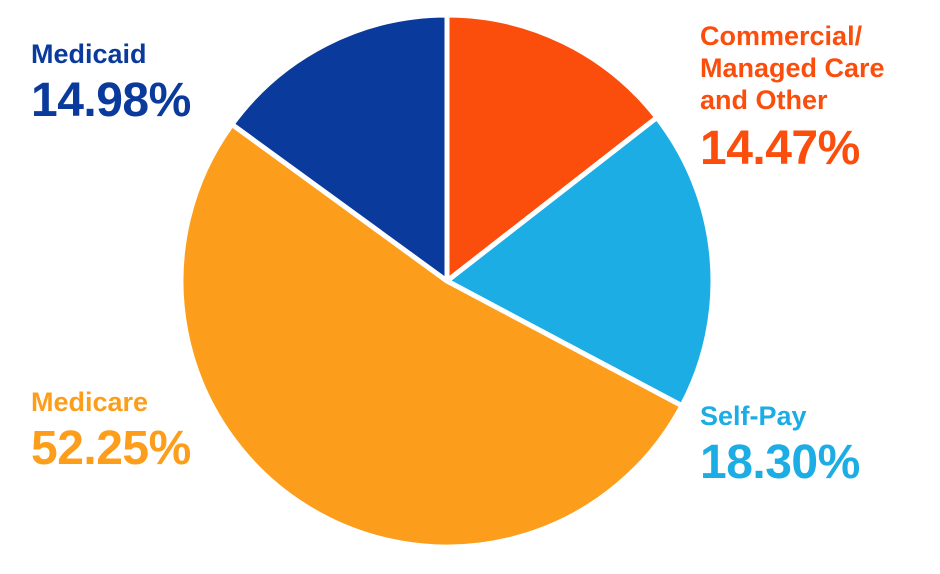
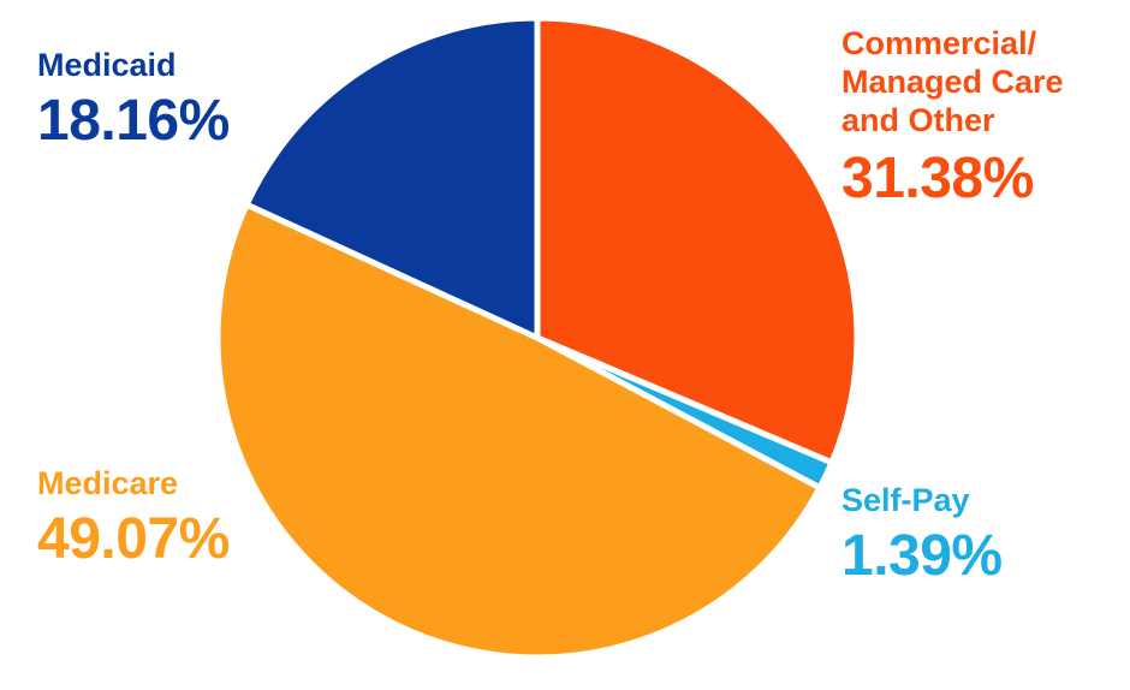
Commercial/ Managed Care and Other: 14.47% -> 31.38%
Self-Pay: 18.30% -> 1.39%
Medicare: 52.25% -> 49.07%
Medicaid: 14.98% -> 18.16%
